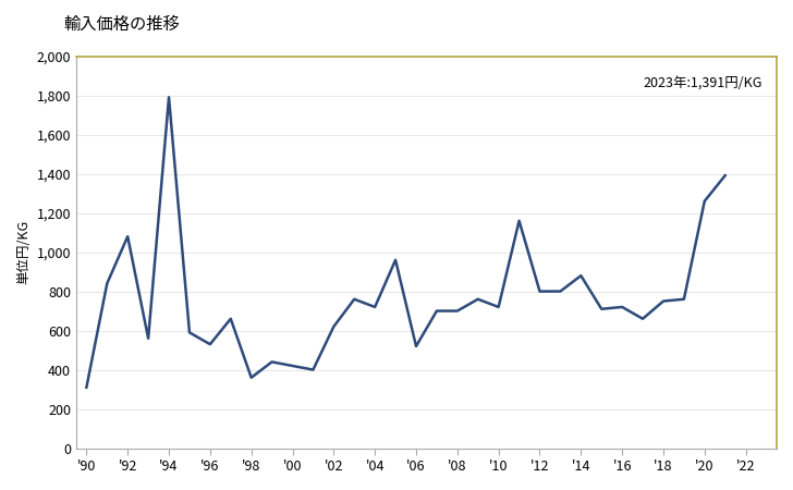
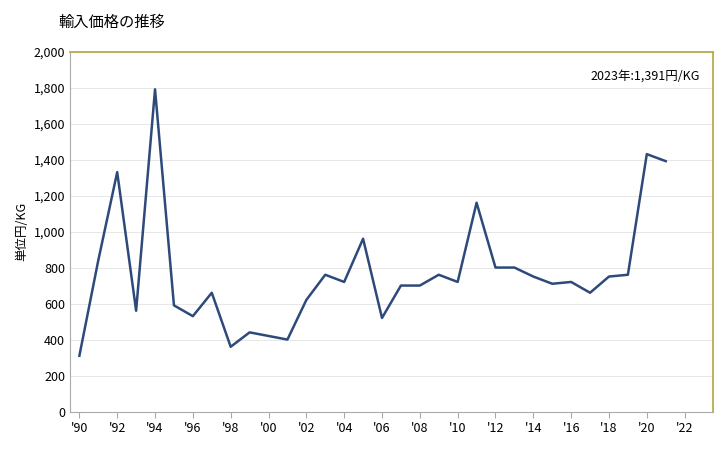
'92: 1,080 -> 1,330
'14: 880 -> 750
'20: 1,260 -> 1,430
